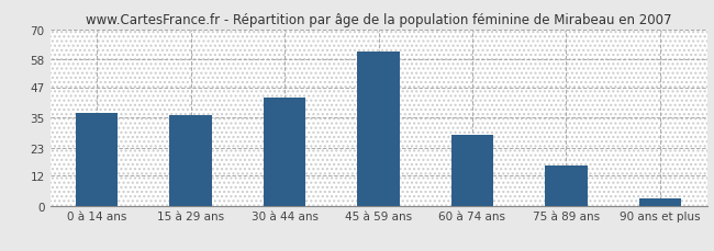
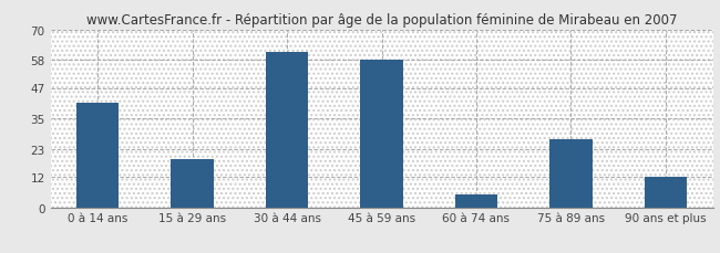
0 à 14 ans: 37 -> 41
15 à 29 ans: 36 -> 19
30 à 44 ans: 43 -> 61
45 à 59 ans: 61 -> 58
60 à 74 ans: 28 -> 5
75 à 89 ans: 16 -> 27
90 ans et plus: 3 -> 12
